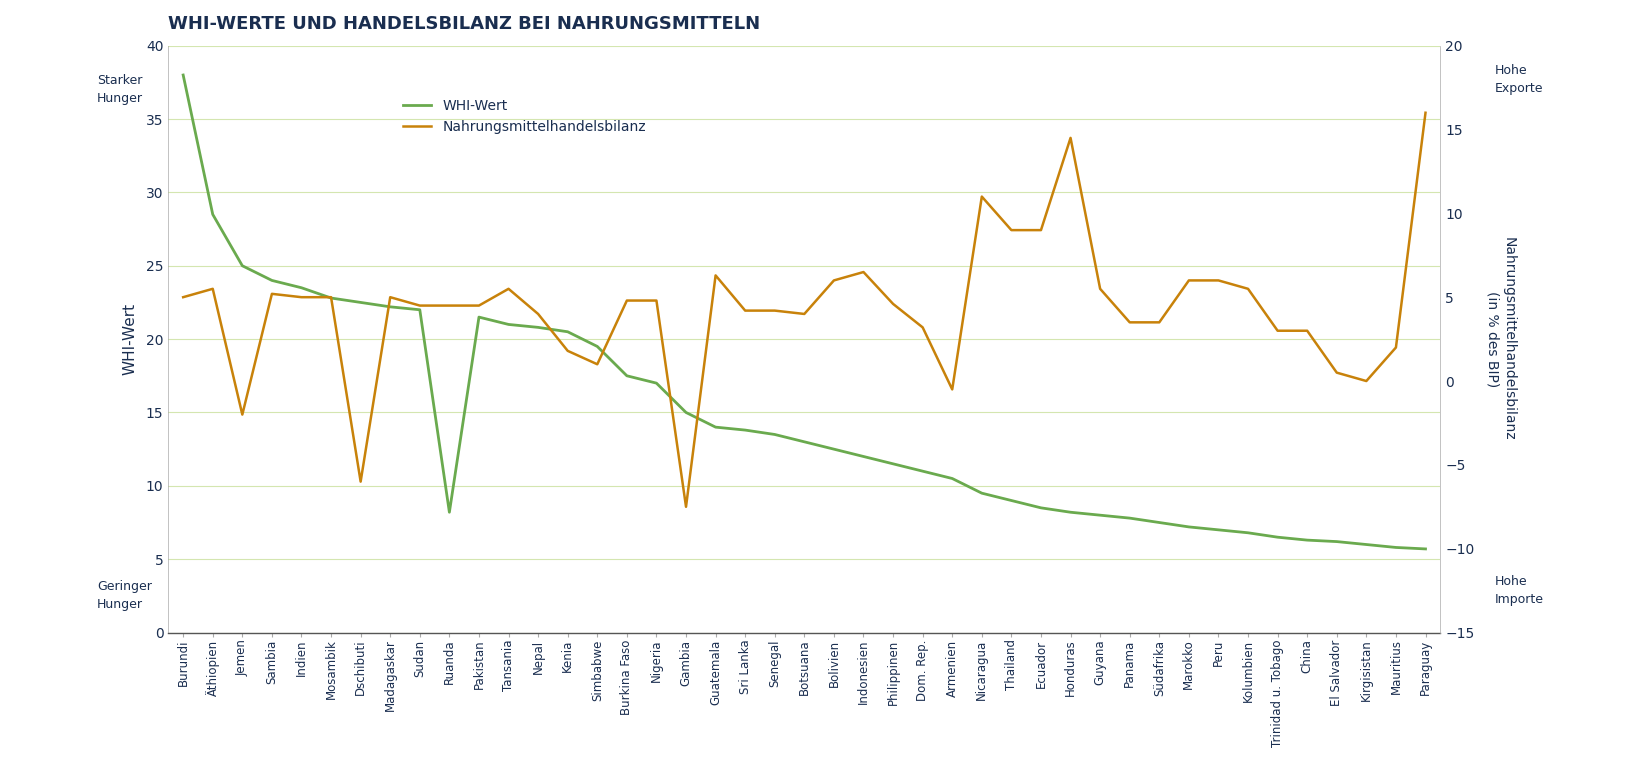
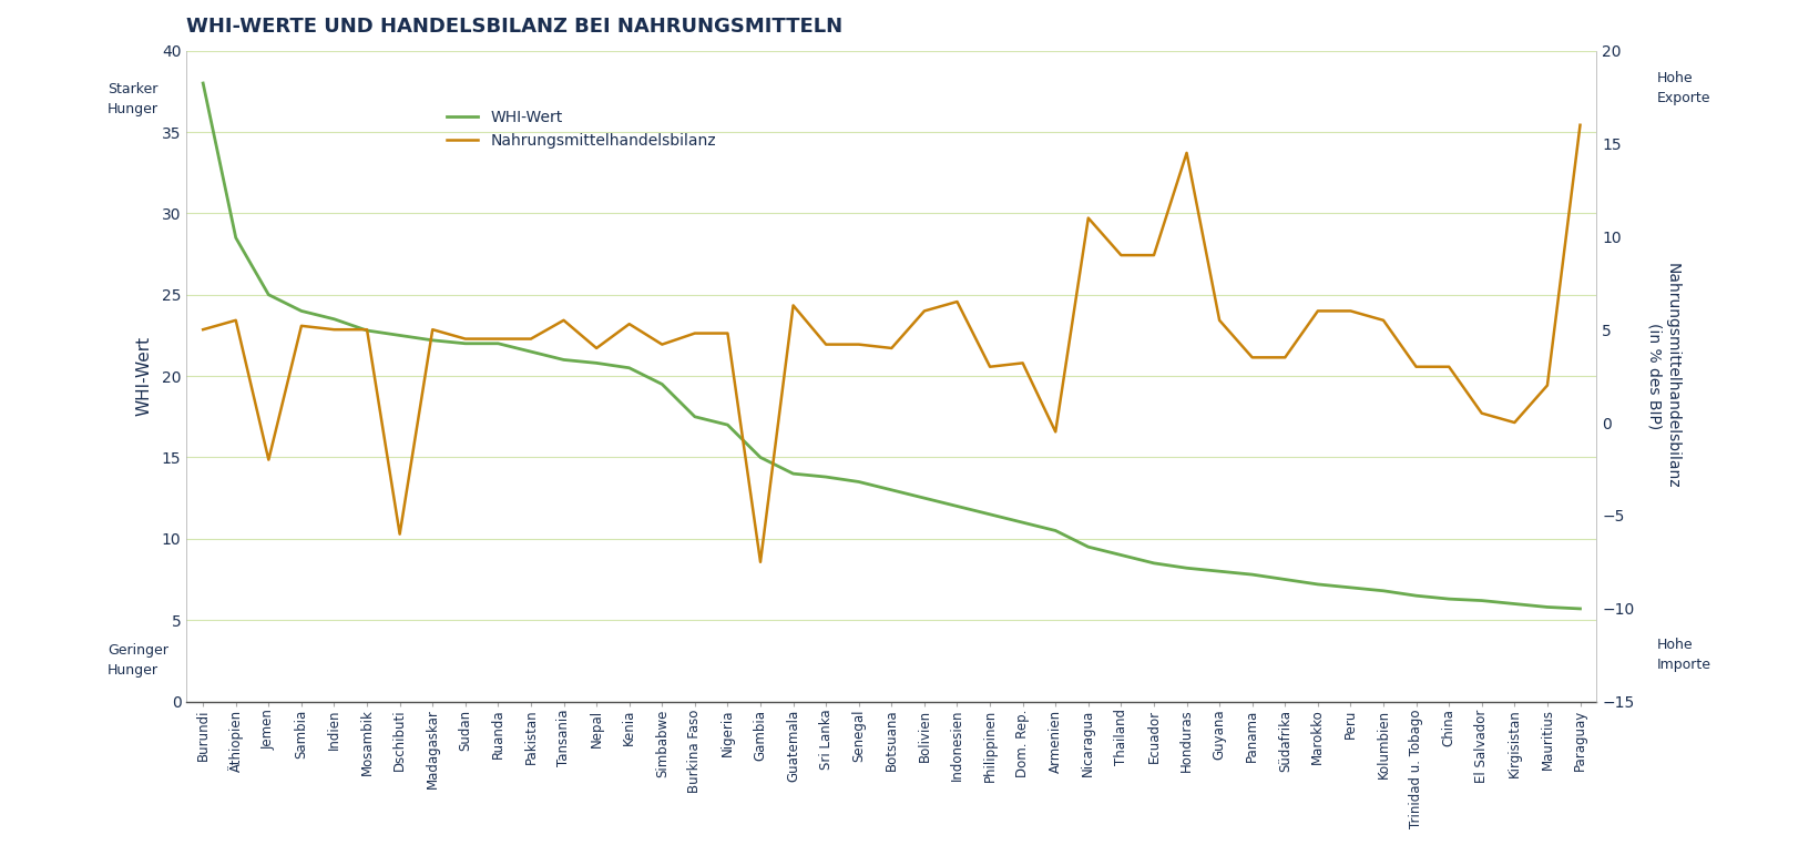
WHI-Wert/Ruanda: 8.2 -> 22.0
Nahrungsmittelhandelsbilanz/Kenia: 1.8 -> 5.3
Nahrungsmittelhandelsbilanz/Simbabwe: 1.0 -> 4.2
Nahrungsmittelhandelsbilanz/Philippinen: 4.6 -> 3.0
